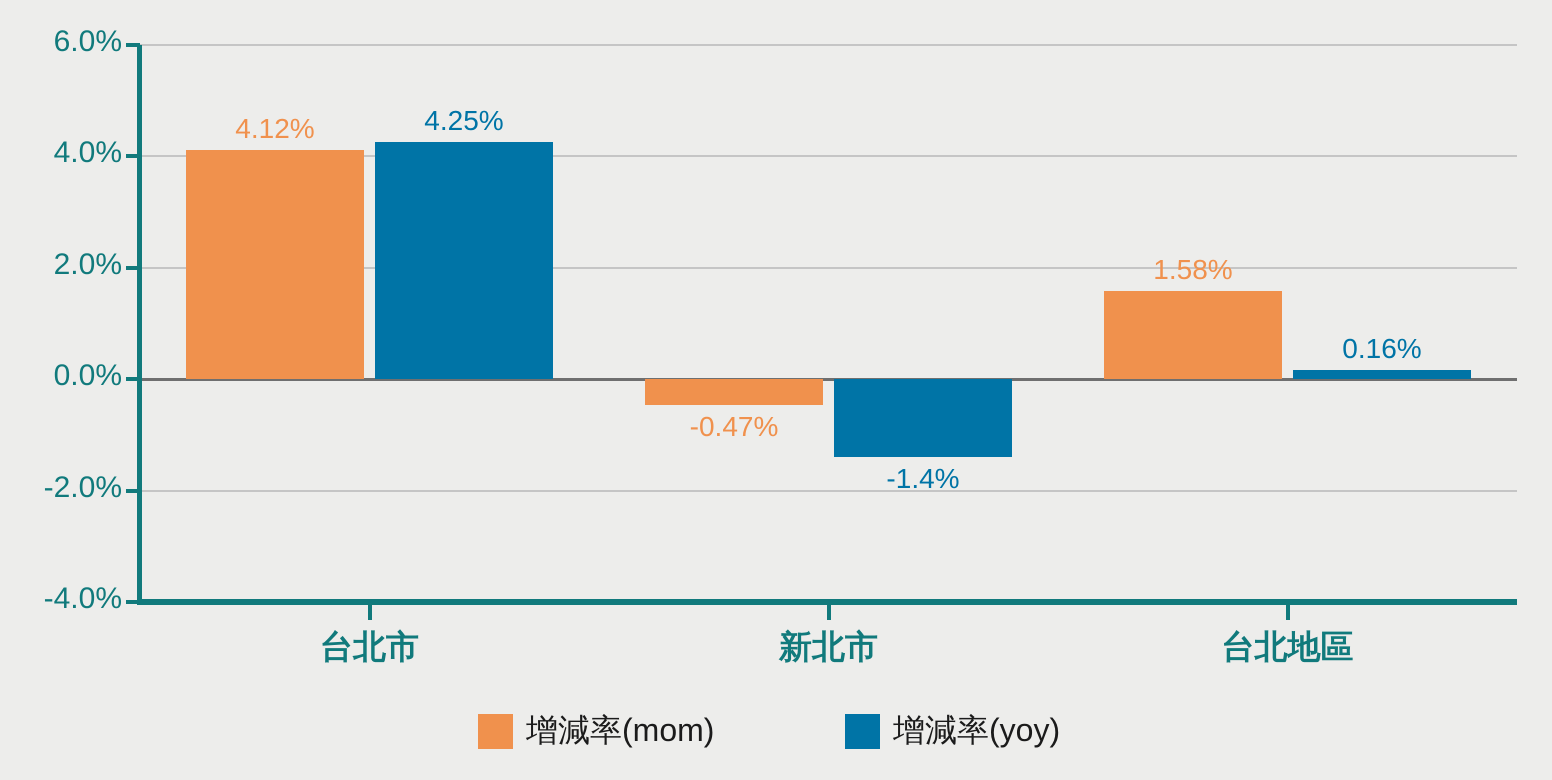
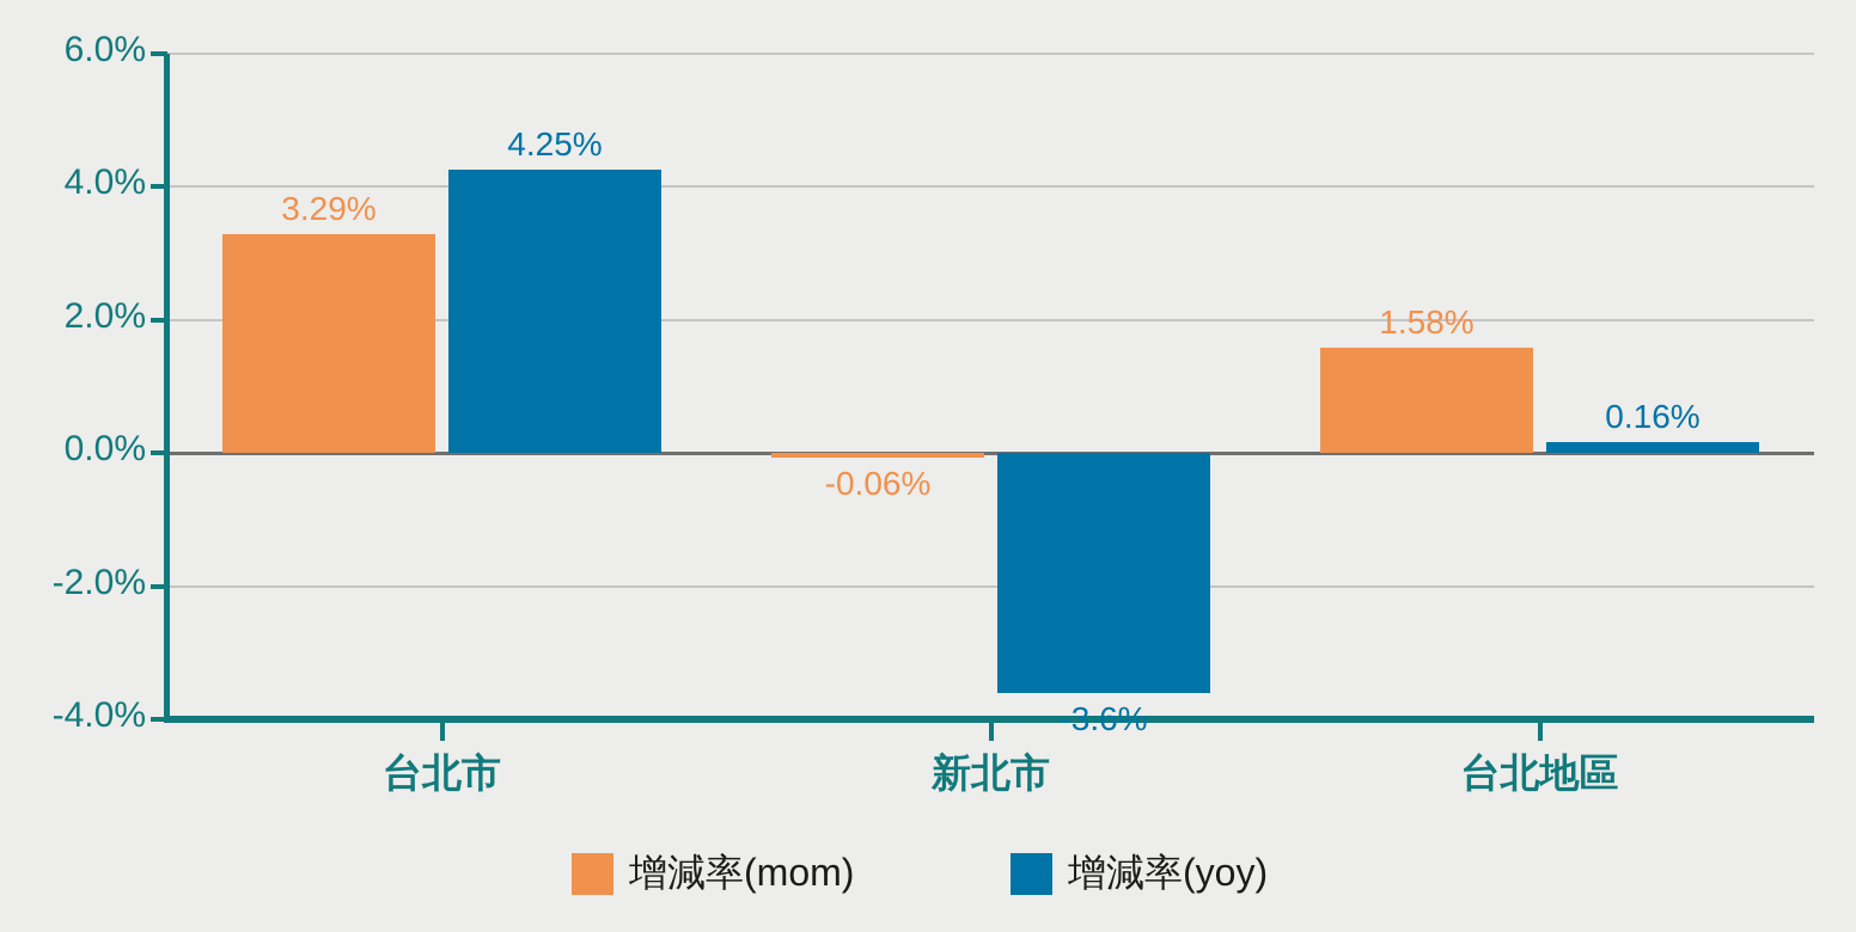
增減率(mom)/台北市: 4.12% -> 3.29%
增減率(mom)/新北市: -0.47% -> -0.06%
增減率(yoy)/新北市: -1.4% -> -3.6%
